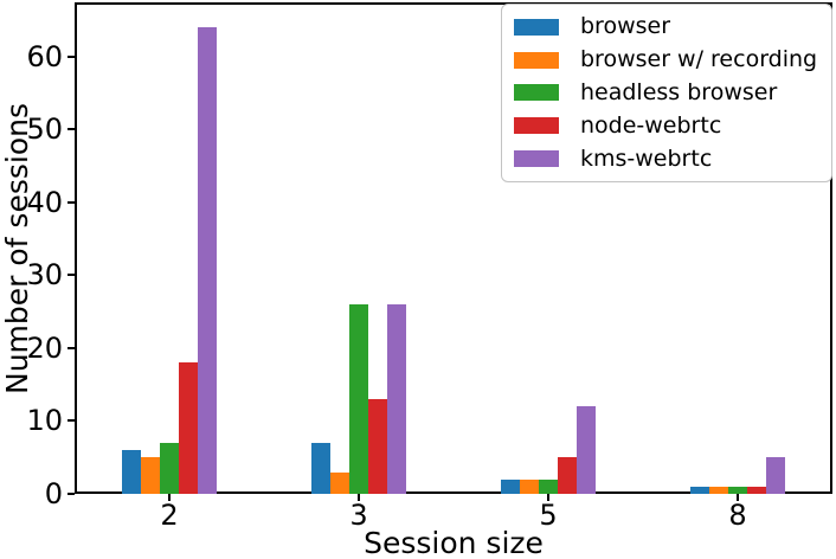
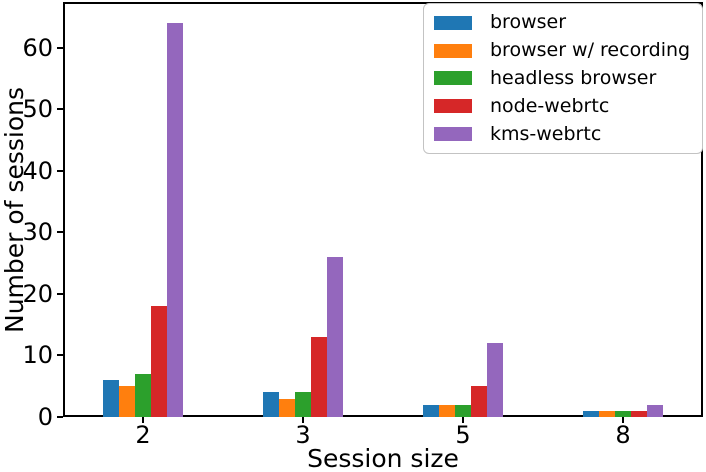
browser/3: 7 -> 4
headless browser/3: 26 -> 4
kms-webrtc/8: 5 -> 2
